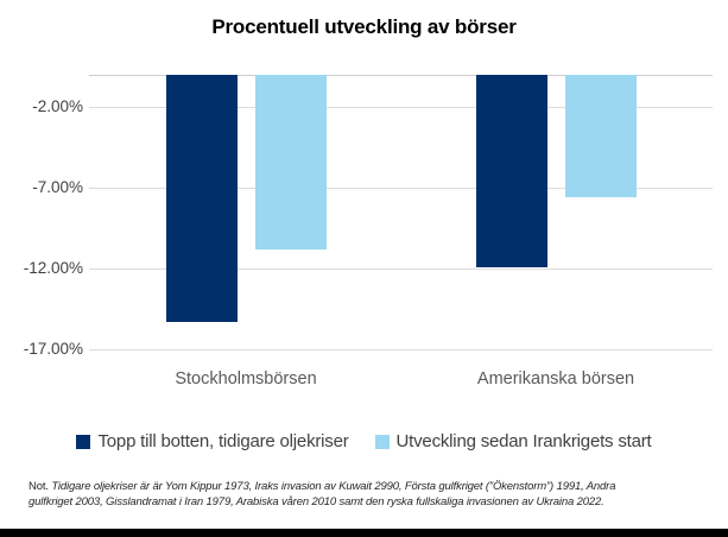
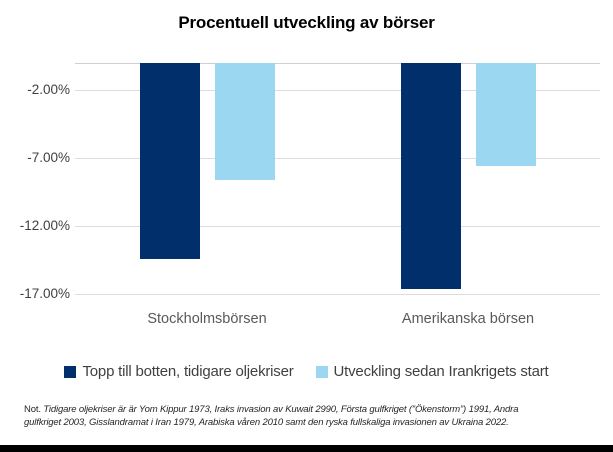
Topp till botten, tidigare oljekriser/Stockholmsbörsen: -15.3% -> -14.4%
Utveckling sedan Irankrigets start/Stockholmsbörsen: -10.8% -> -8.6%
Topp till botten, tidigare oljekriser/Amerikanska börsen: -11.9% -> -16.6%
